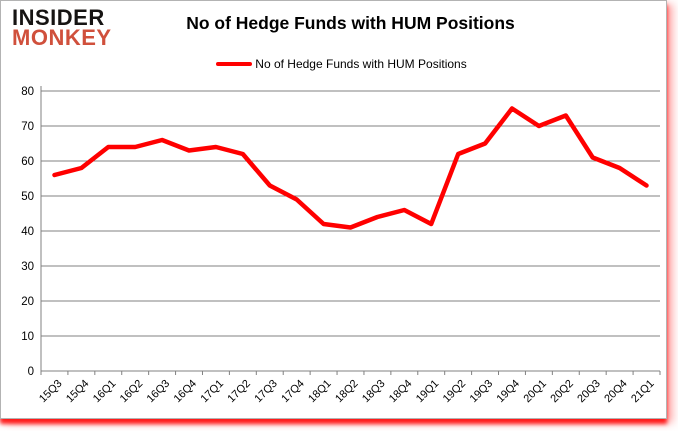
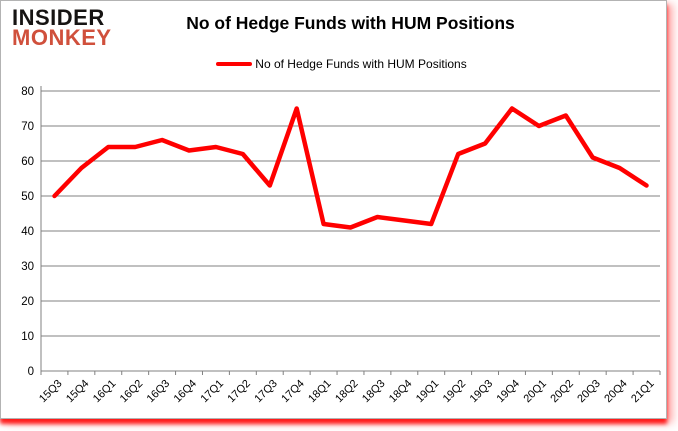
15Q3: 56 -> 50
17Q4: 49 -> 75
18Q4: 46 -> 43
